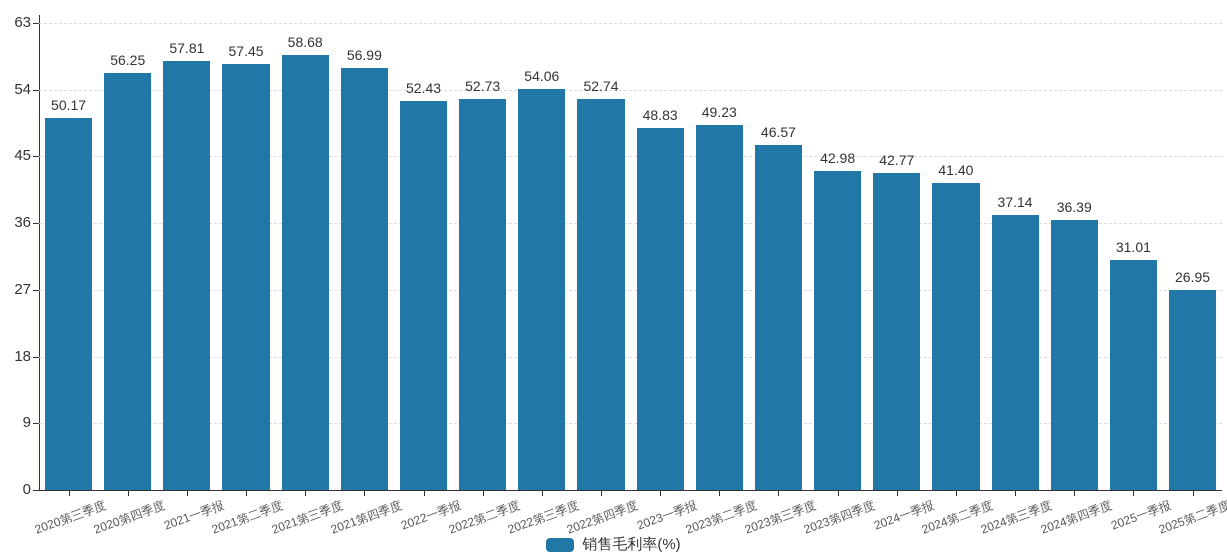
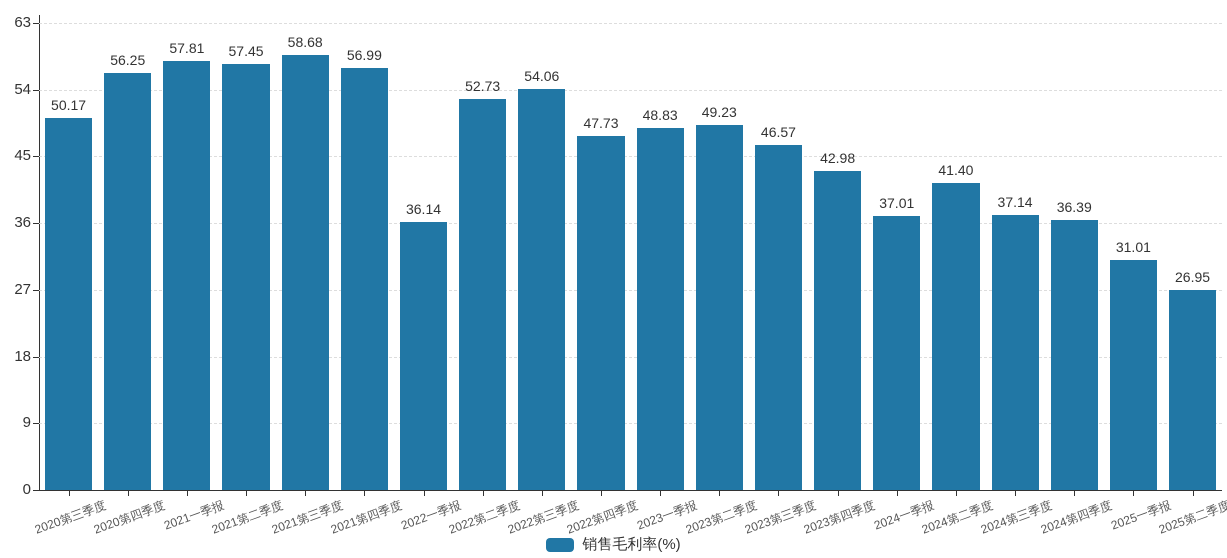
2022一季报: 52.43 -> 36.14
2022第四季度: 52.74 -> 47.73
2024一季报: 42.77 -> 37.01
